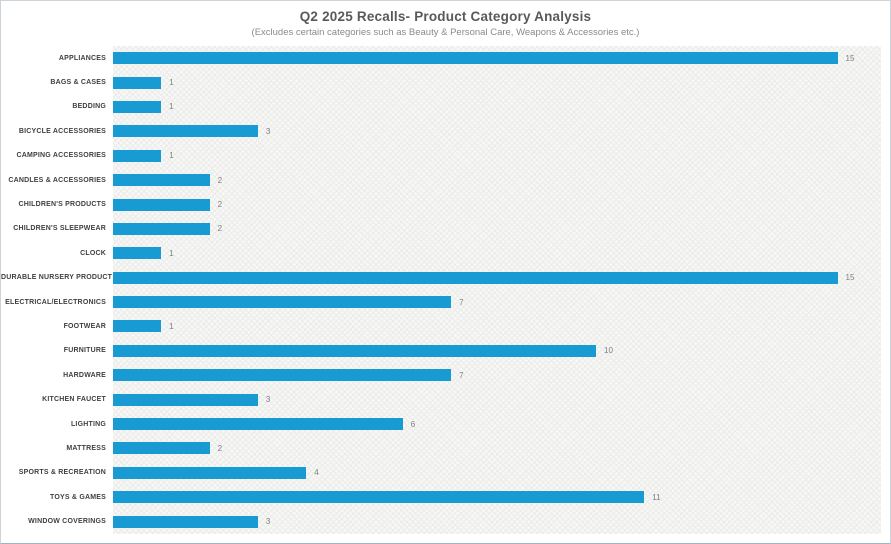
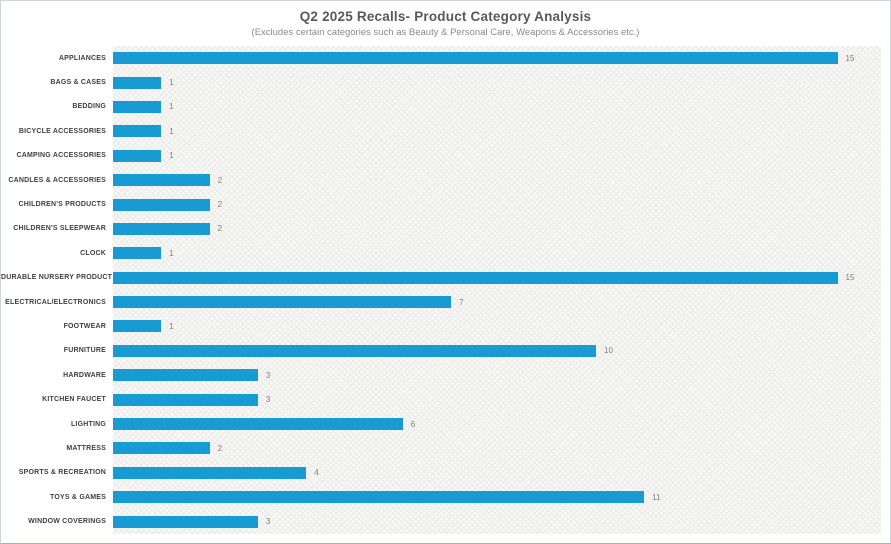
BICYCLE ACCESSORIES: 3 -> 1
HARDWARE: 7 -> 3
